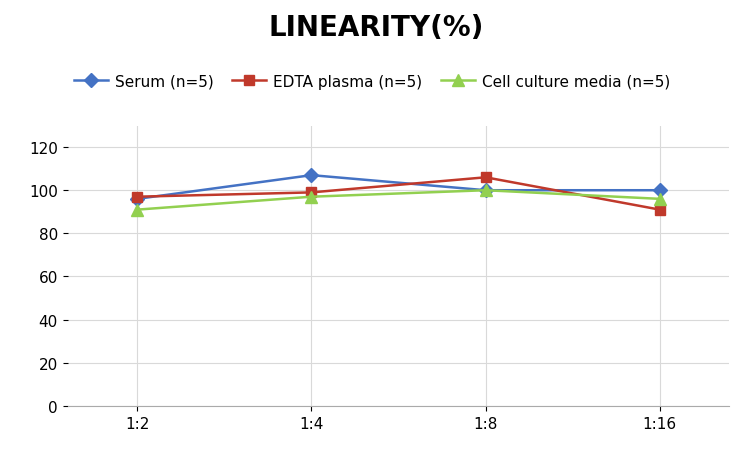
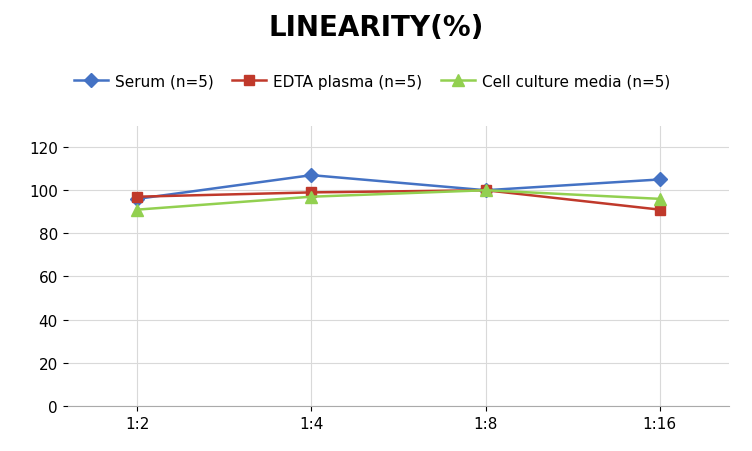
EDTA plasma (n=5)/1:8: 106 -> 100
Serum (n=5)/1:16: 100 -> 105
